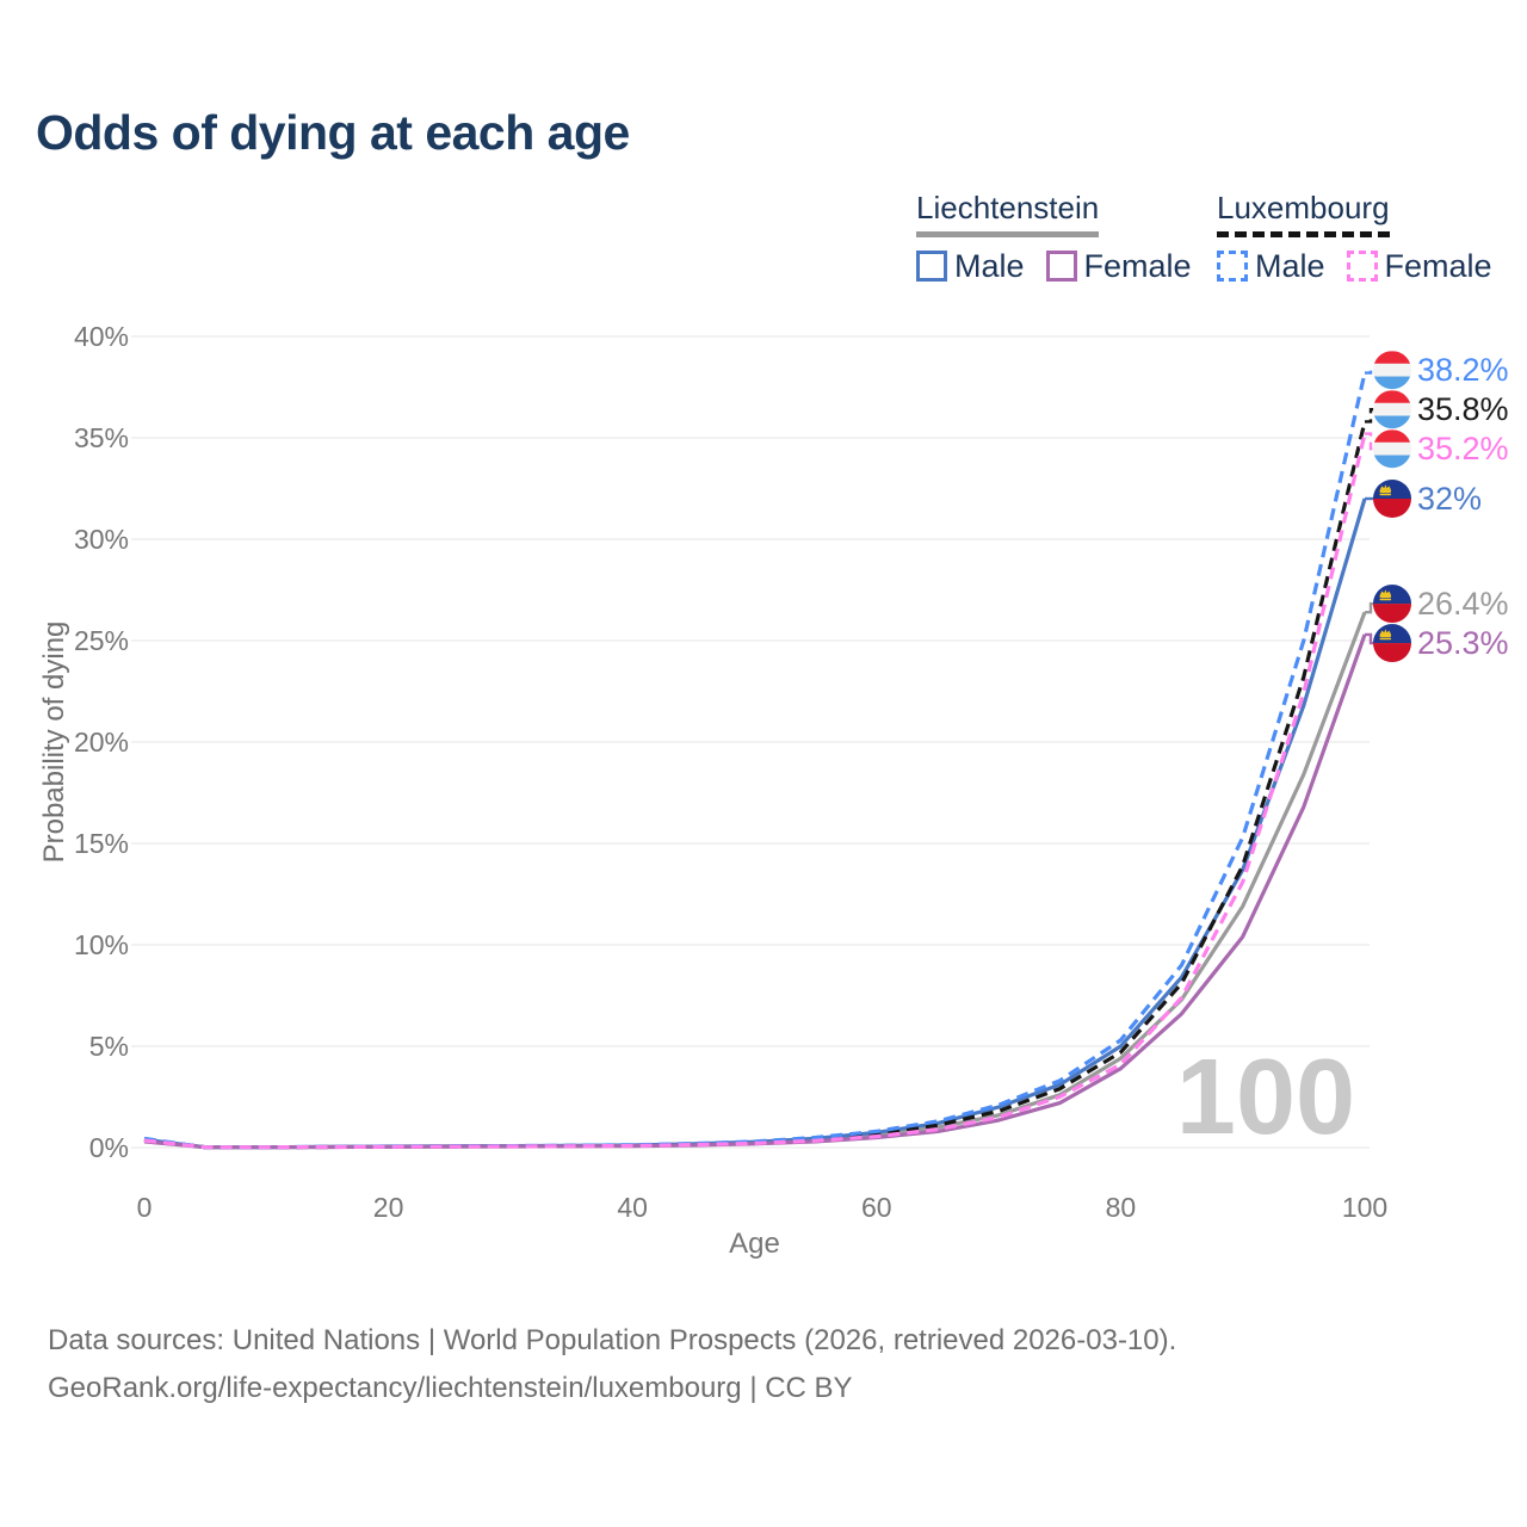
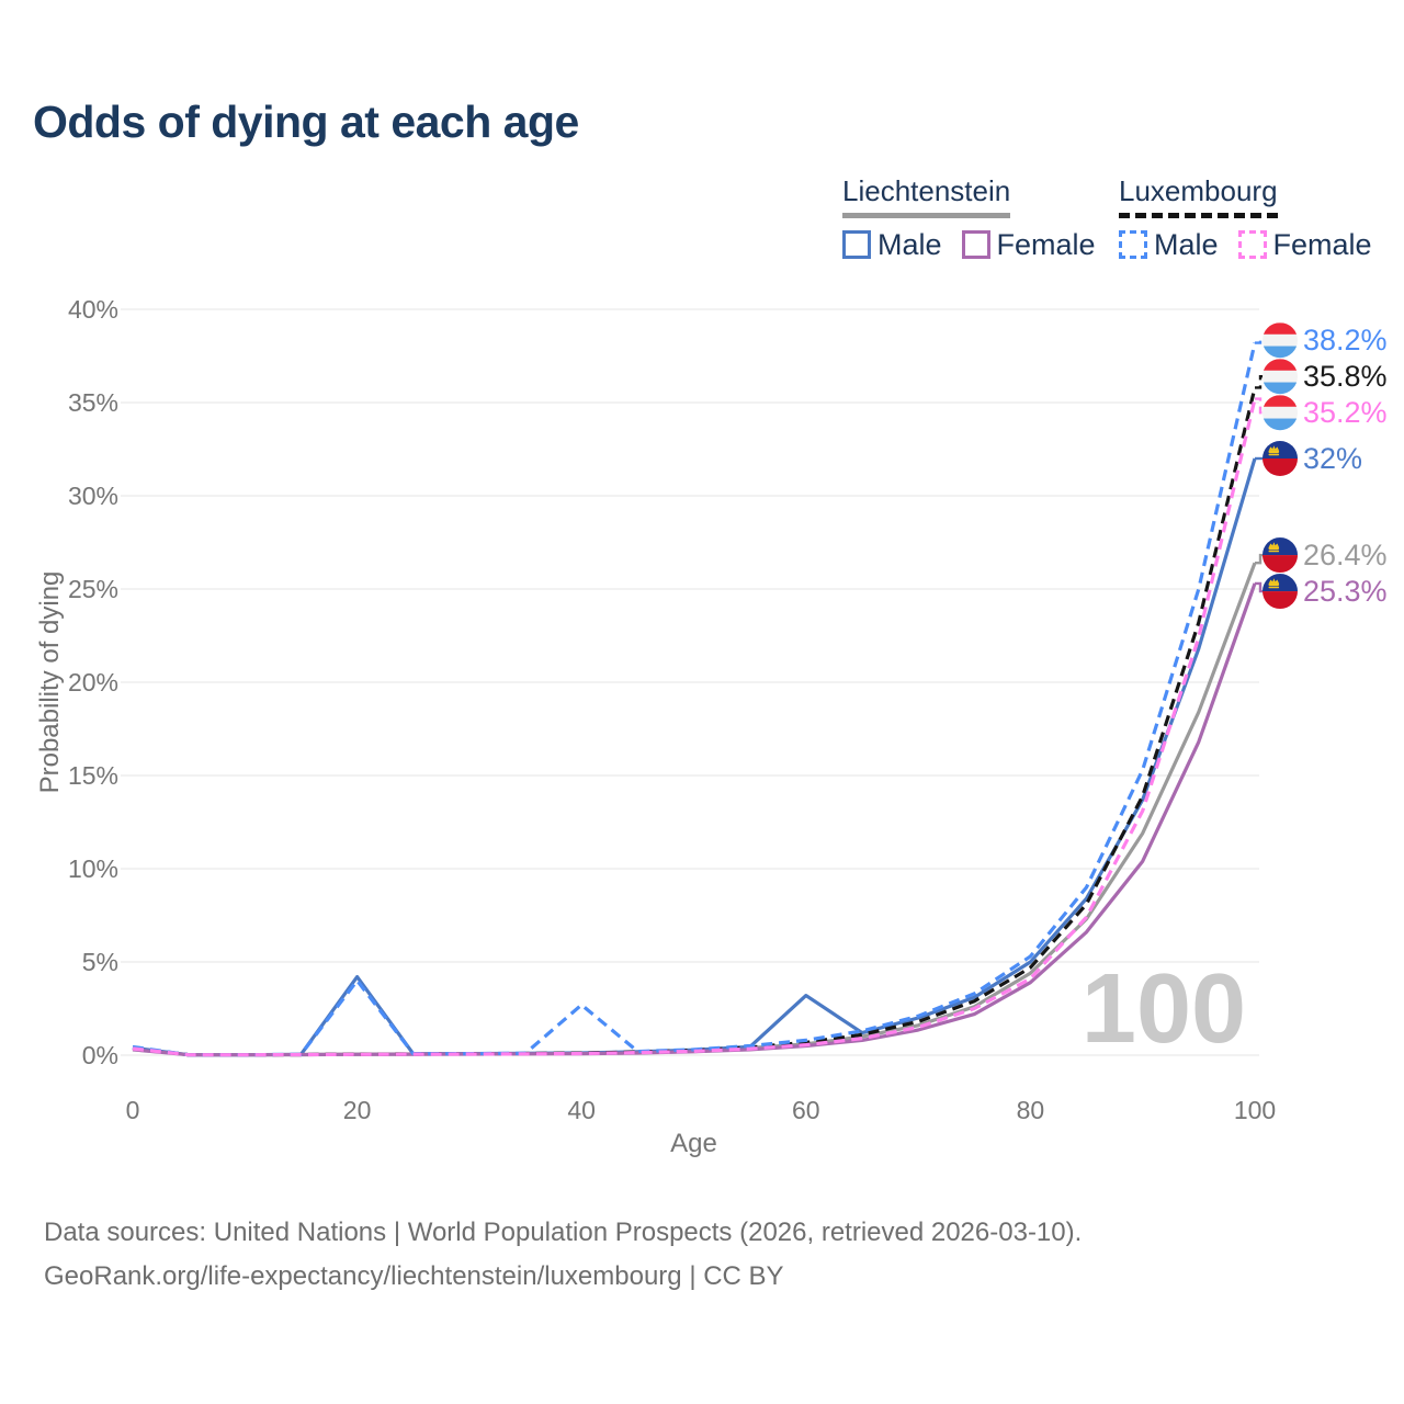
Liechtenstein Male/20: 0.1% -> 4.2%
Luxembourg Male/20: 0.1% -> 4.0%
Luxembourg Male/40: 0.1% -> 2.7%
Liechtenstein Male/60: 0.8% -> 3.2%
